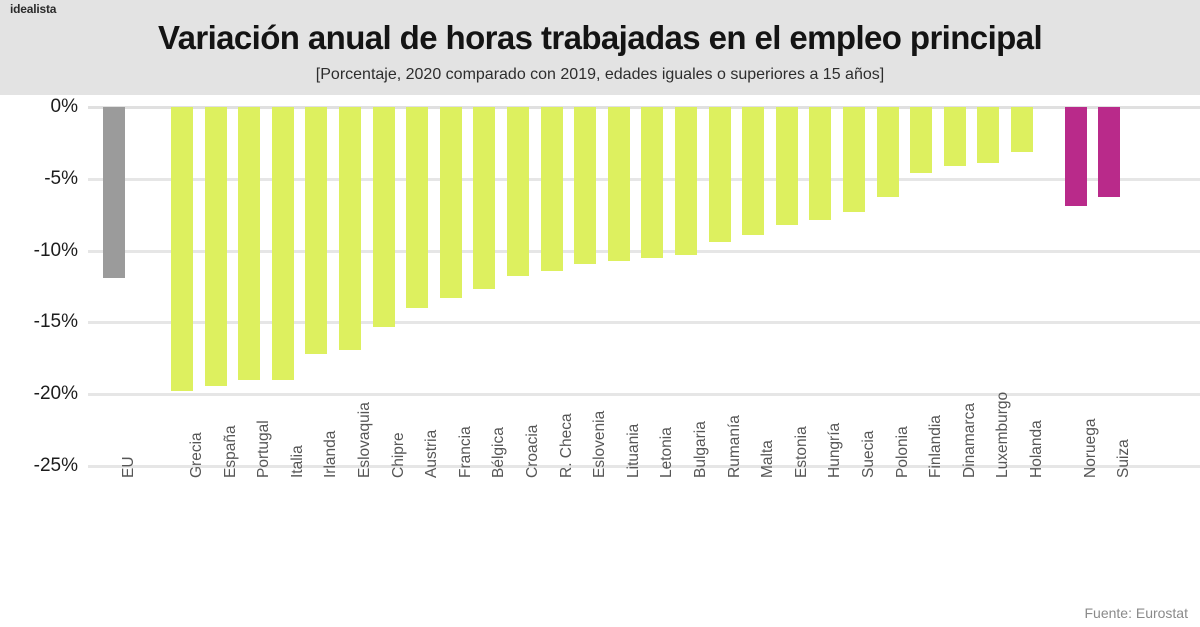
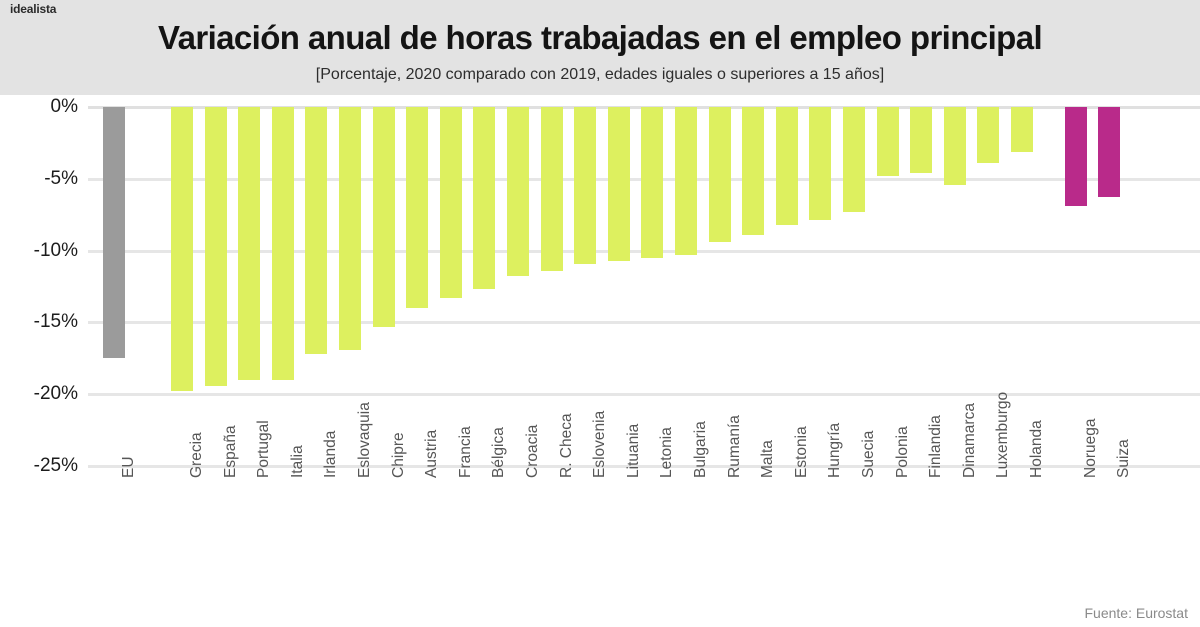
EU: -11.9% -> -17.5%
Polonia: -6.3% -> -4.8%
Dinamarca: -4.1% -> -5.4%
